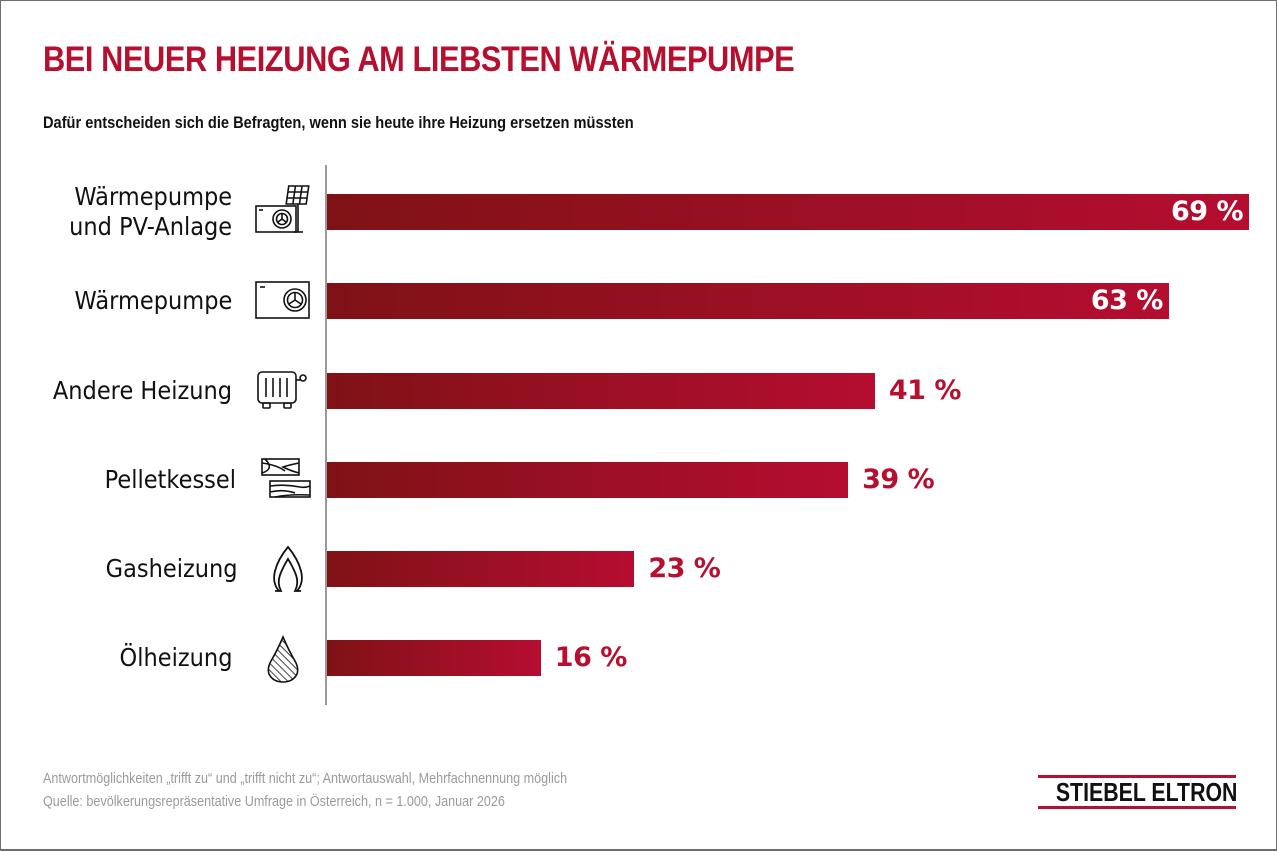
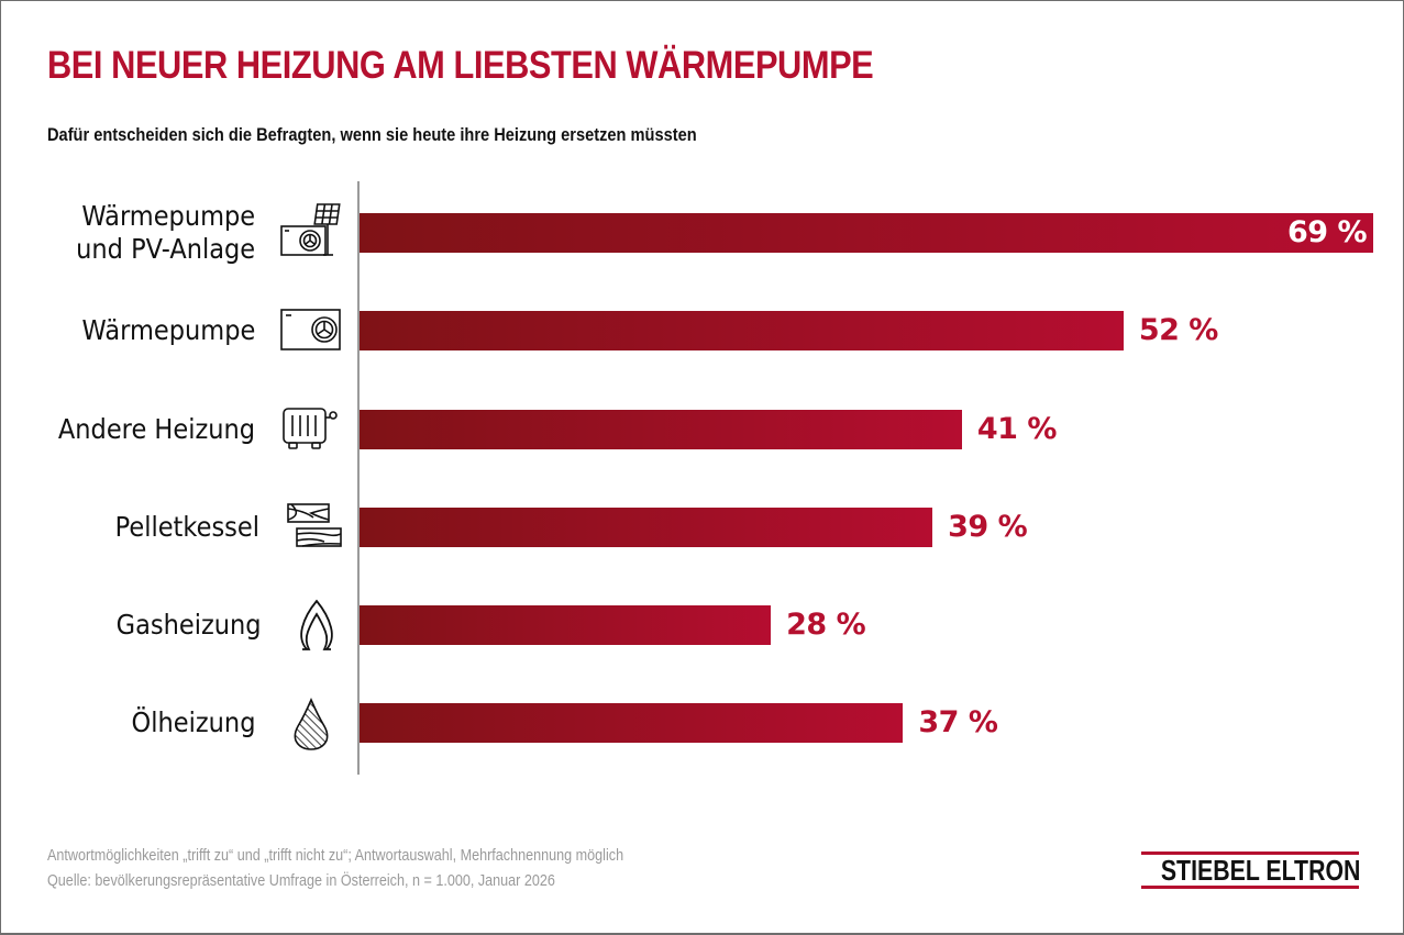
Wärmepumpe: 63 -> 52
Gasheizung: 23 -> 28
Ölheizung: 16 -> 37
